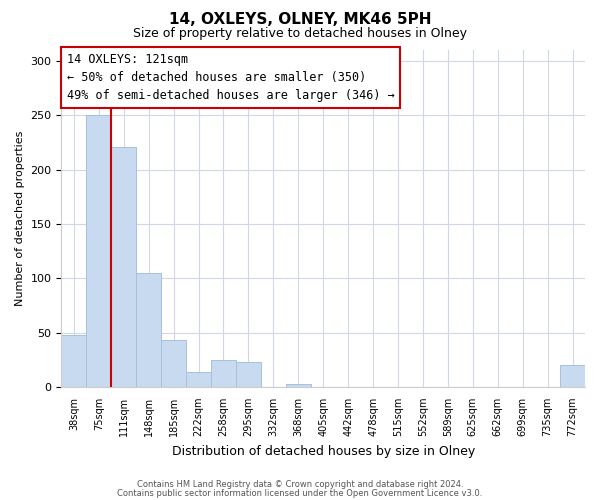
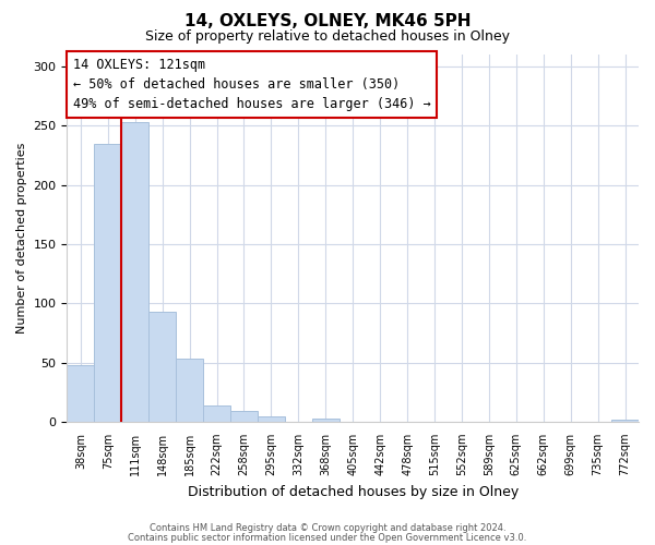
75sqm: 250 -> 235
111sqm: 221 -> 253
148sqm: 105 -> 93
185sqm: 43 -> 53
258sqm: 25 -> 9
295sqm: 23 -> 5
772sqm: 20 -> 2
